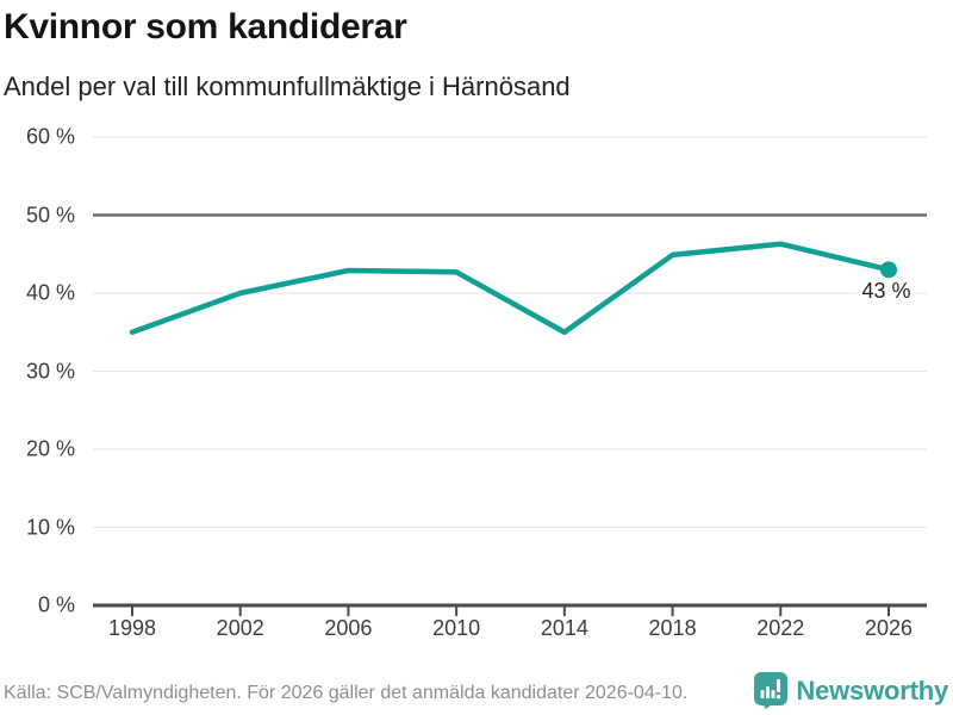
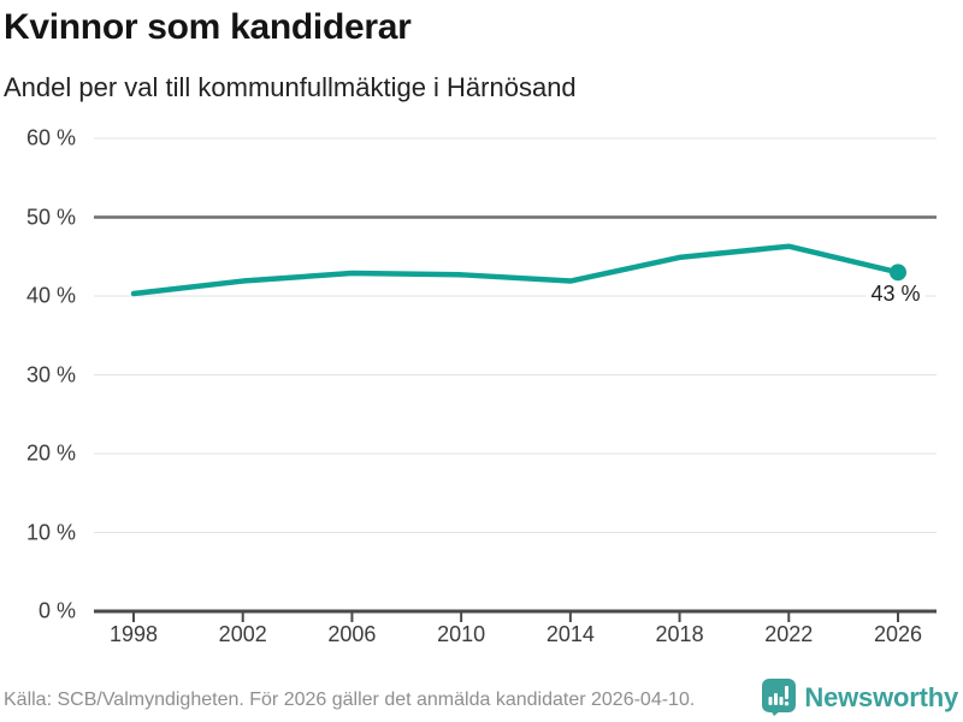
1998: 35% -> 40%
2002: 40% -> 42%
2014: 35% -> 42%
